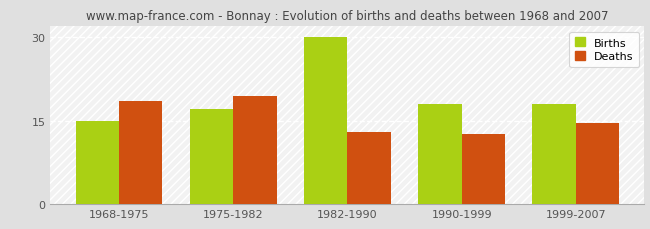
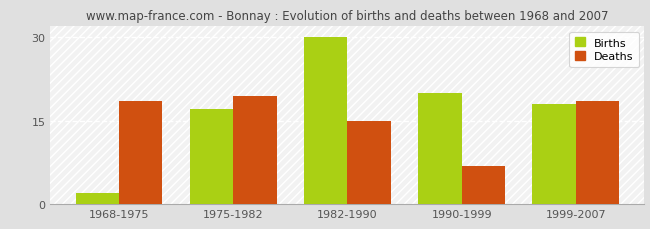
Births/1968-1975: 15 -> 2
Deaths/1982-1990: 13.0 -> 15.0
Births/1990-1999: 18 -> 20
Deaths/1990-1999: 12.5 -> 6.8
Deaths/1999-2007: 14.5 -> 18.6
